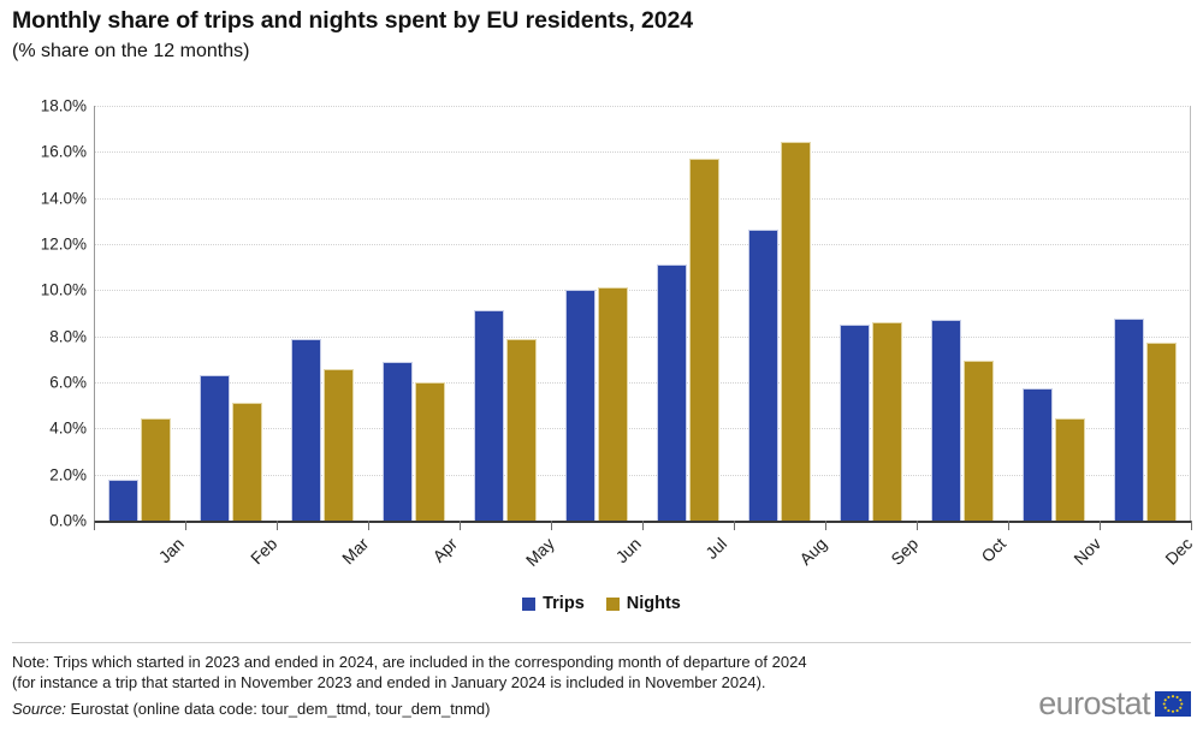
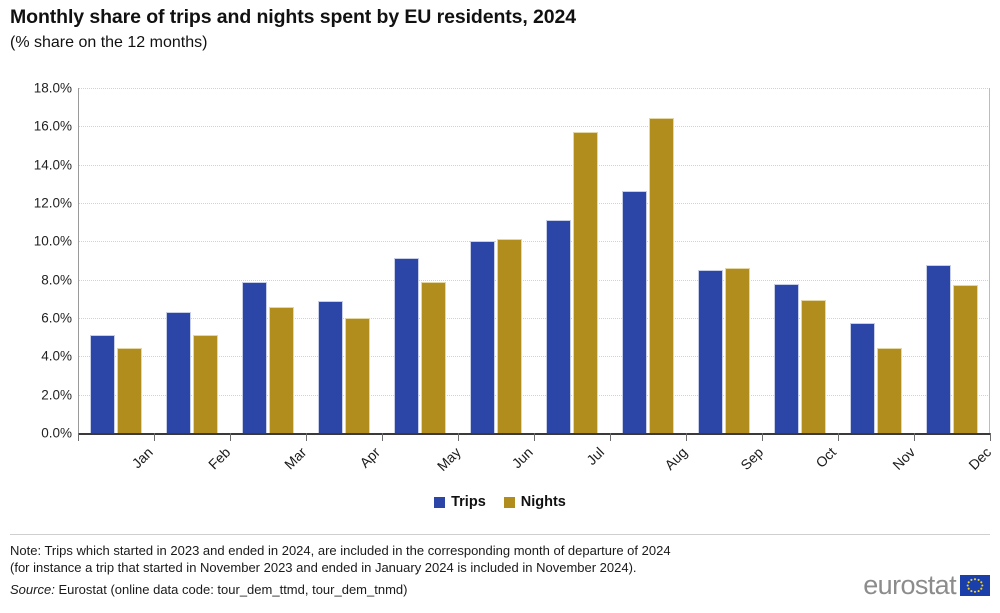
Trips/Jan: 1.8% -> 5.1%
Trips/Oct: 8.7% -> 7.8%
